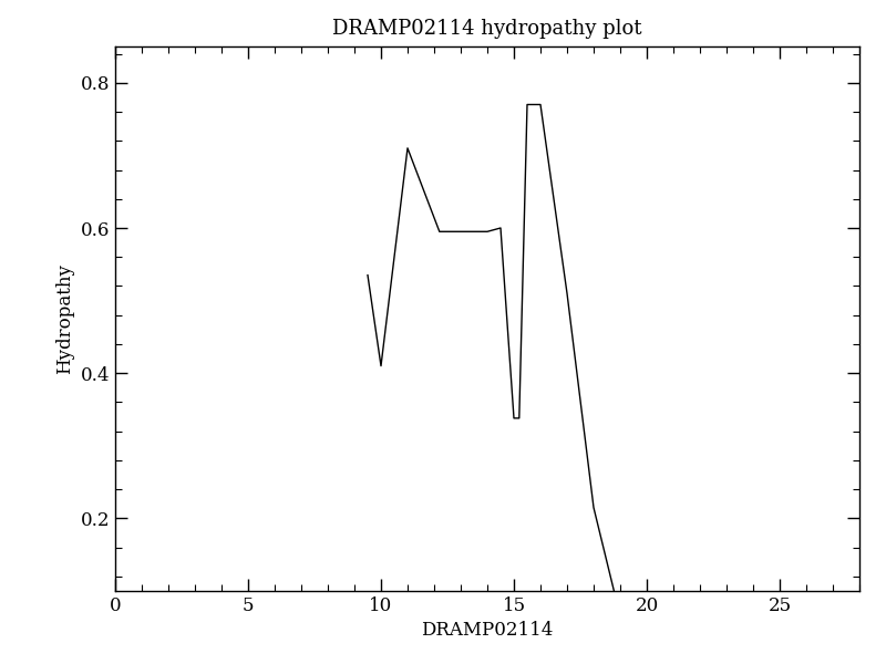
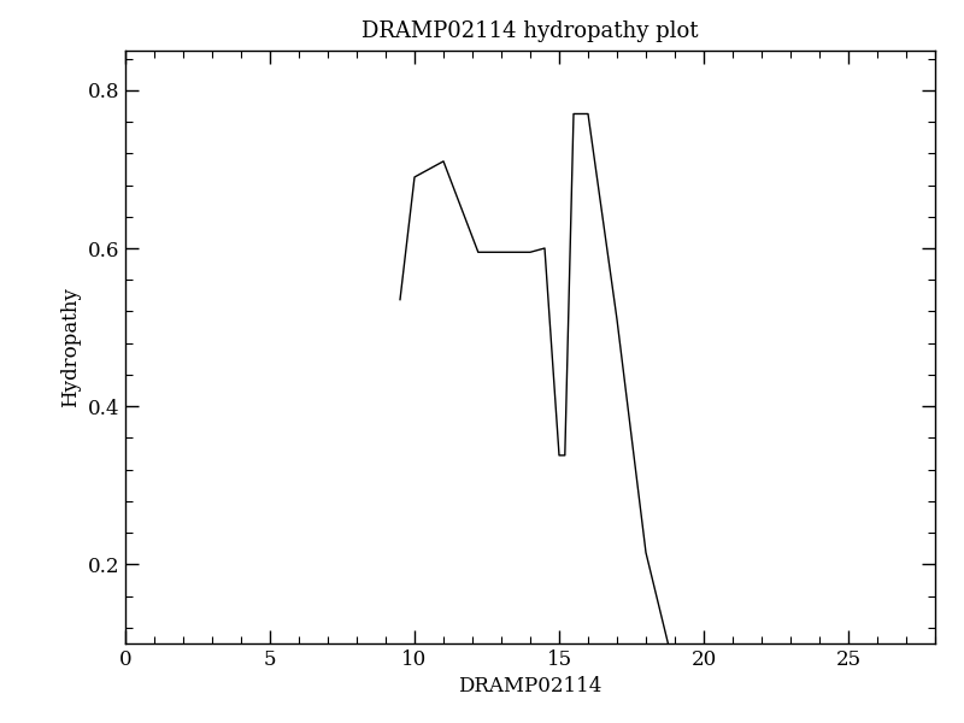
10: 0.410 -> 0.690
